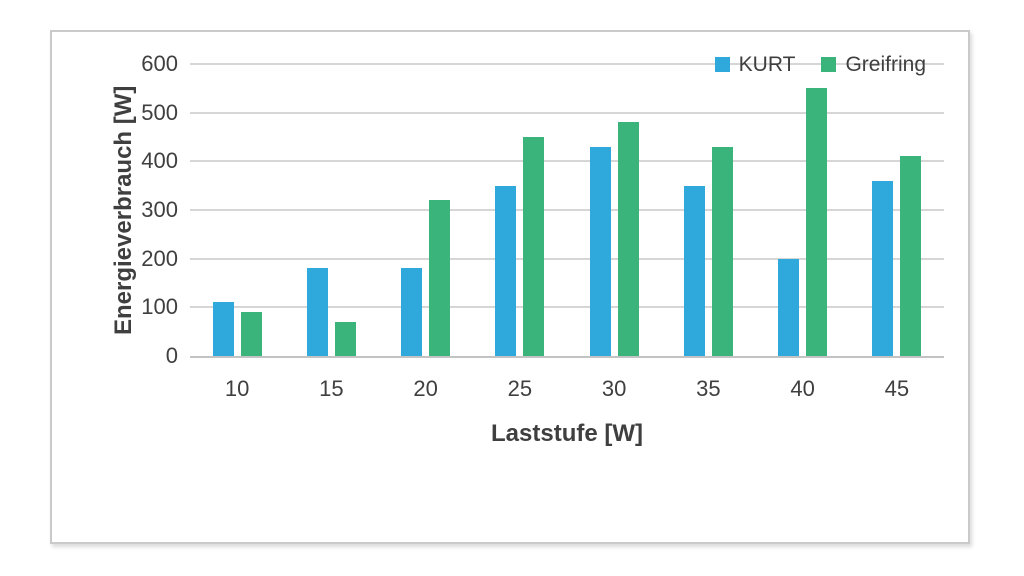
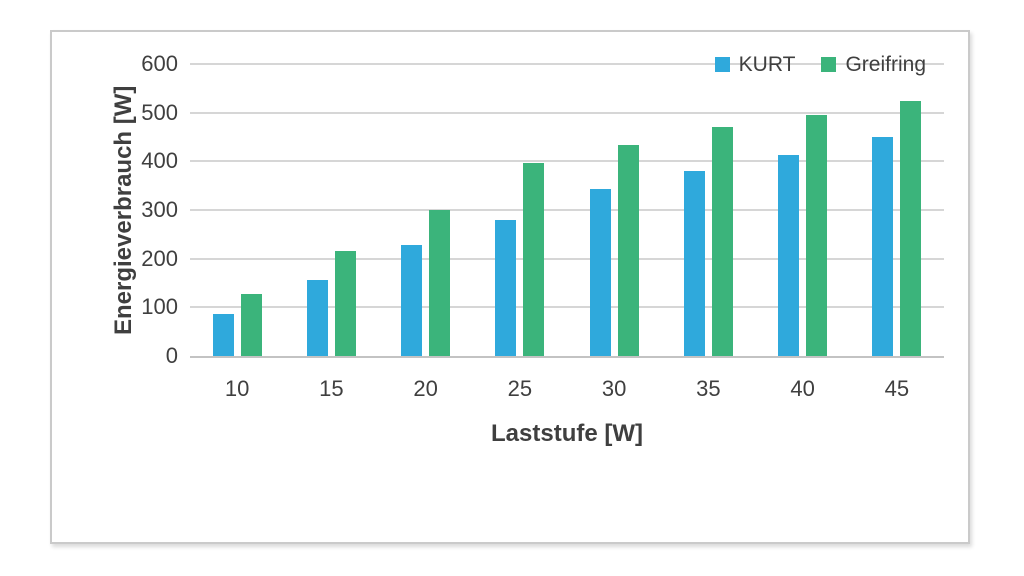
KURT/10: 110 -> 90
Greifring/10: 90 -> 130
KURT/15: 180 -> 160
Greifring/15: 70 -> 220
KURT/20: 180 -> 230
Greifring/20: 320 -> 300
KURT/25: 350 -> 280
Greifring/25: 450 -> 400
KURT/30: 430 -> 340
Greifring/30: 480 -> 430
KURT/35: 350 -> 380
Greifring/35: 430 -> 470
KURT/40: 200 -> 410
Greifring/40: 550 -> 500
KURT/45: 360 -> 450
Greifring/45: 410 -> 520
